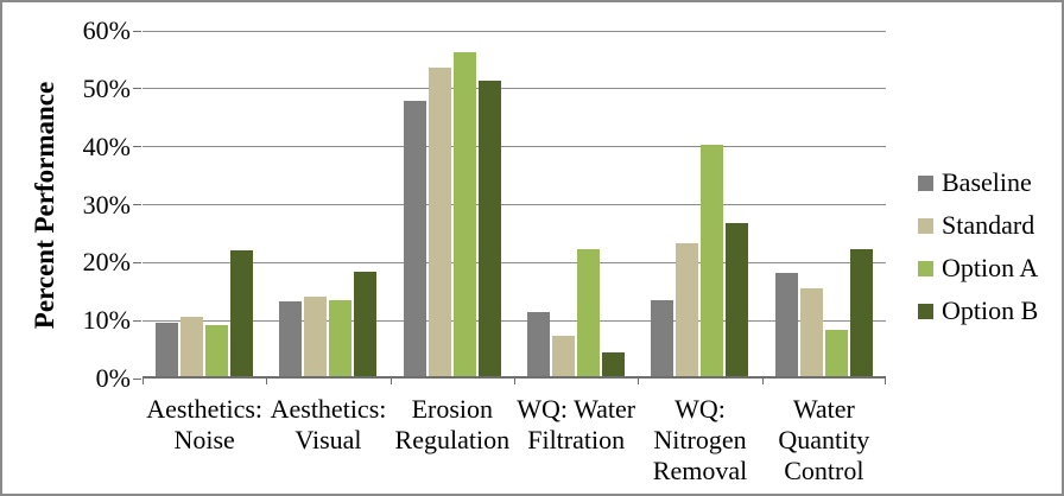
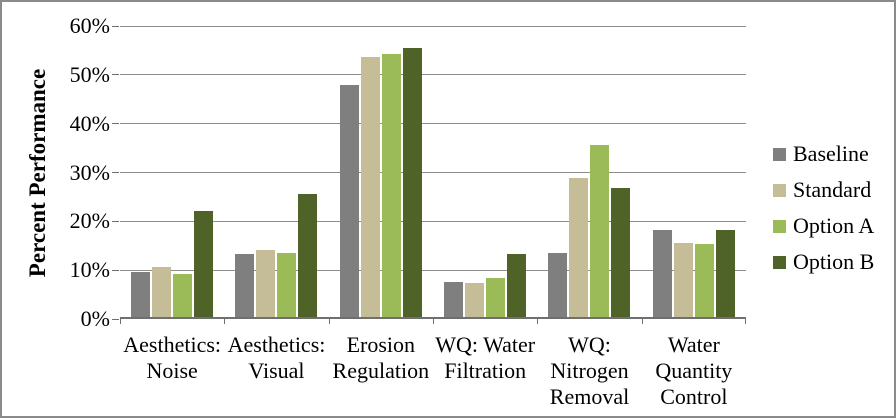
Option B/Aesthetics: Visual: 18% -> 25%
Option A/Erosion Regulation: 56% -> 54%
Option B/Erosion Regulation: 51% -> 55%
Baseline/WQ: Water Filtration: 11% -> 7%
Option A/WQ: Water Filtration: 22% -> 8%
Option B/WQ: Water Filtration: 4% -> 13%
Standard/WQ: Nitrogen Removal: 23% -> 28%
Option A/WQ: Nitrogen Removal: 40% -> 35%
Option A/Water Quantity Control: 8% -> 15%
Option B/Water Quantity Control: 22% -> 18%
